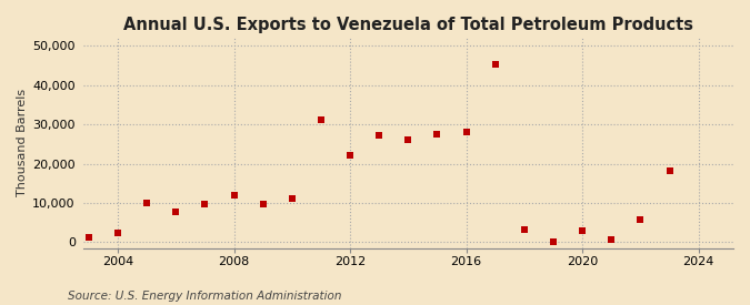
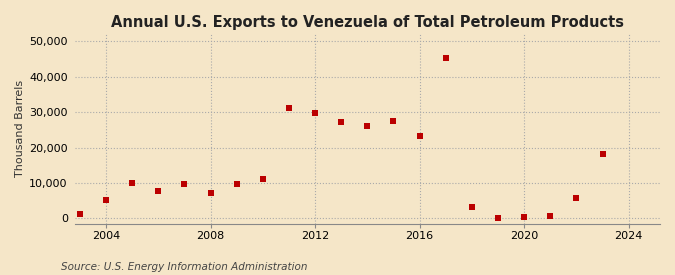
2004: 2,500 -> 5,100
2008: 12,000 -> 7,300
2012: 22,000 -> 29,800
2016: 28,000 -> 23,200
2020: 3,000 -> 400
